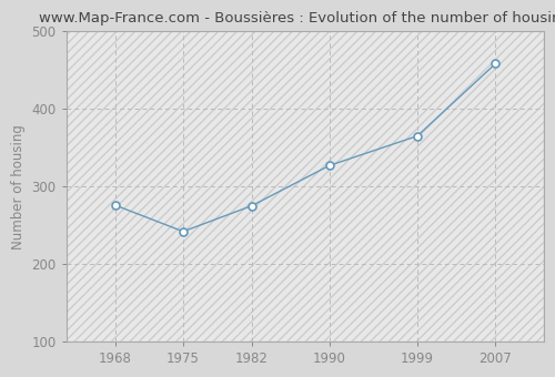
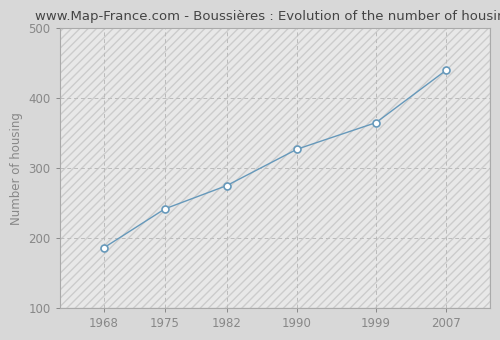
1968: 276 -> 186
2007: 458 -> 440
